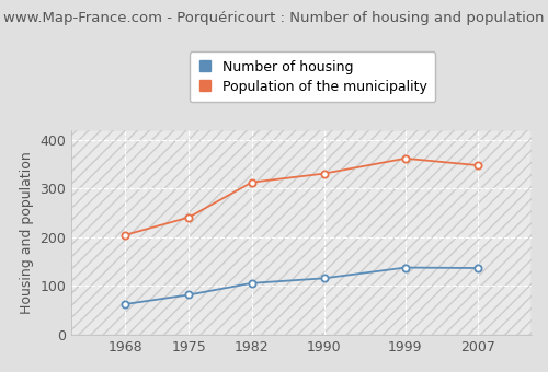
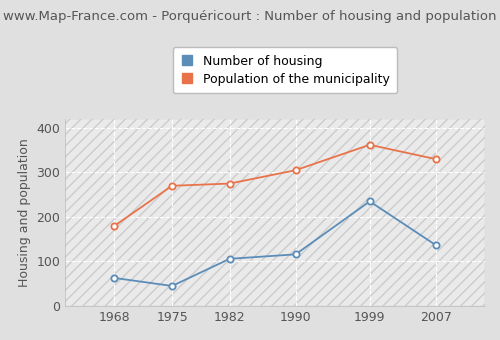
Population of the municipality/1968: 205 -> 180
Number of housing/1975: 82 -> 45
Population of the municipality/1975: 241 -> 270
Population of the municipality/1982: 313 -> 275
Population of the municipality/1990: 331 -> 305
Number of housing/1999: 138 -> 235
Population of the municipality/2007: 348 -> 330
